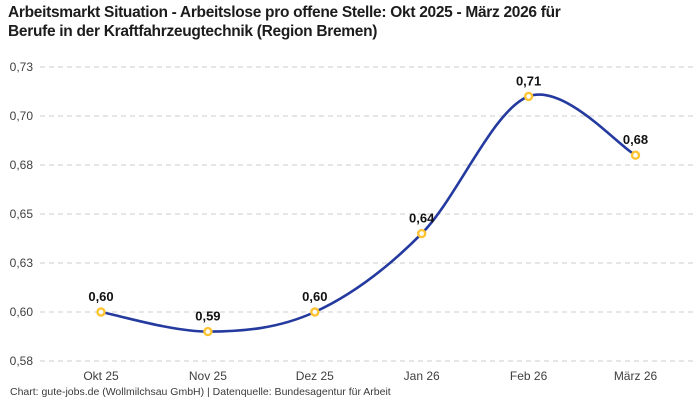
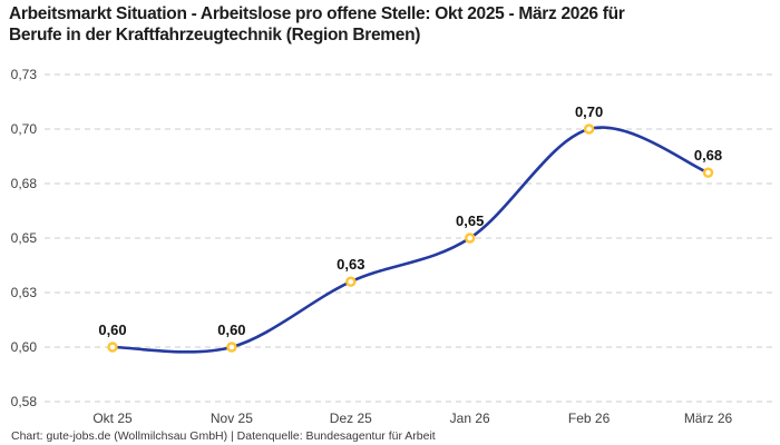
Nov 25: 0,59 -> 0,60
Dez 25: 0,60 -> 0,63
Jan 26: 0,64 -> 0,65
Feb 26: 0,71 -> 0,70
